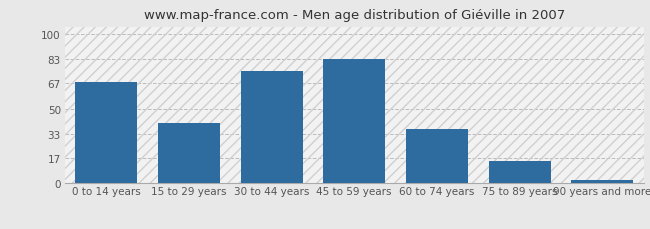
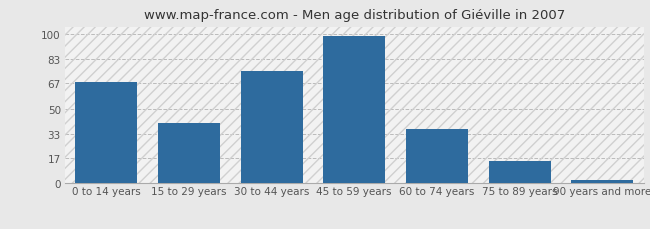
45 to 59 years: 83 -> 99
